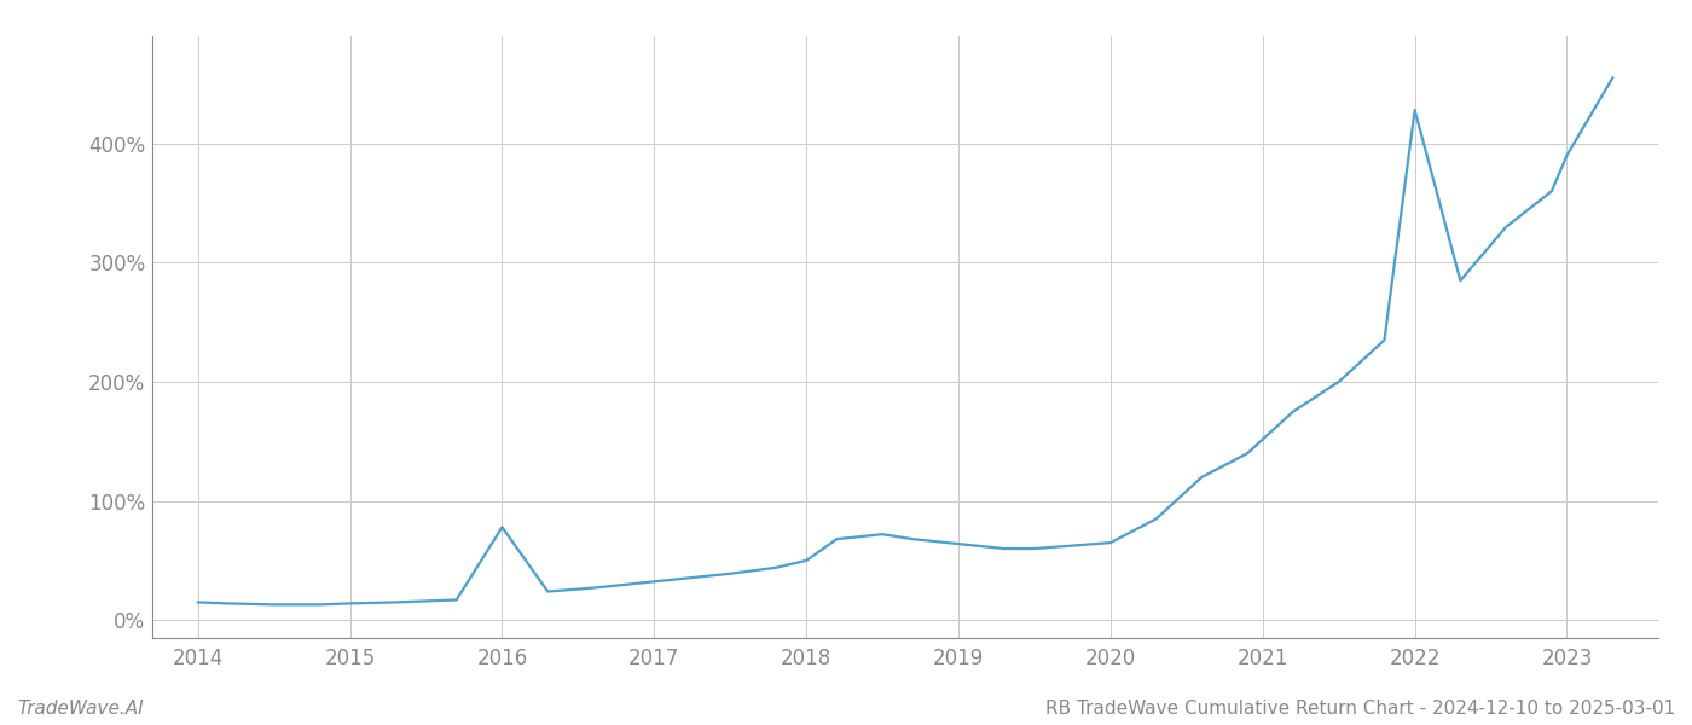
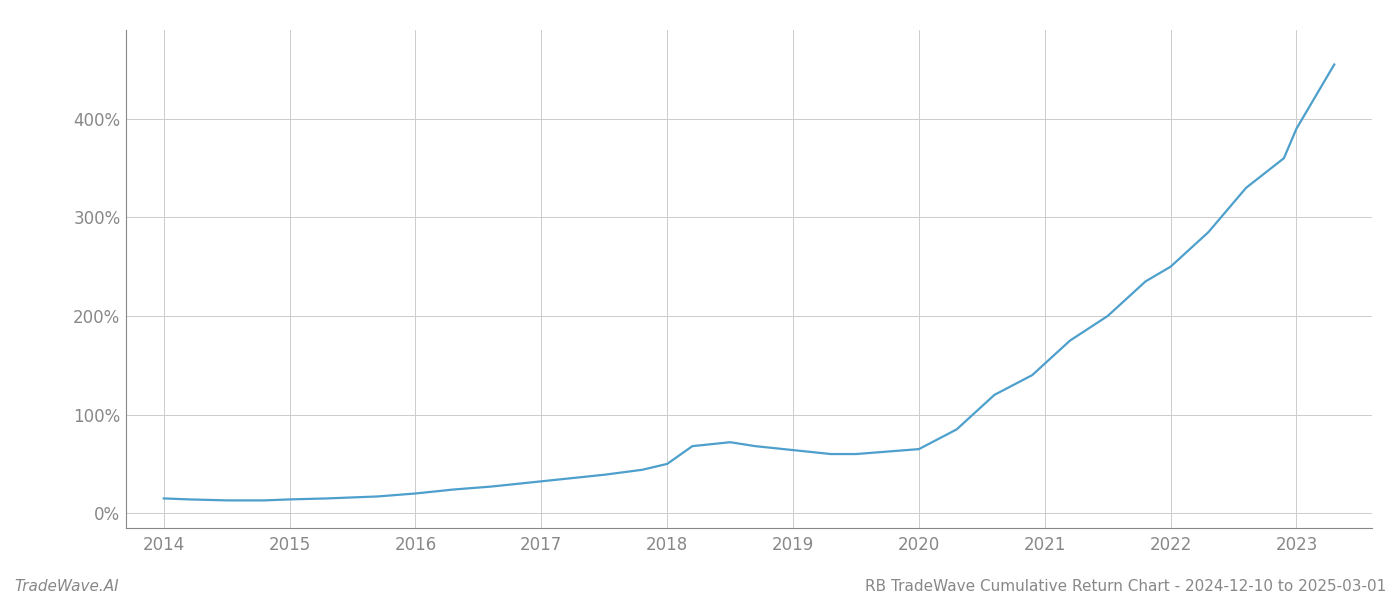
2016: 78% -> 20%
2022: 428% -> 250%
